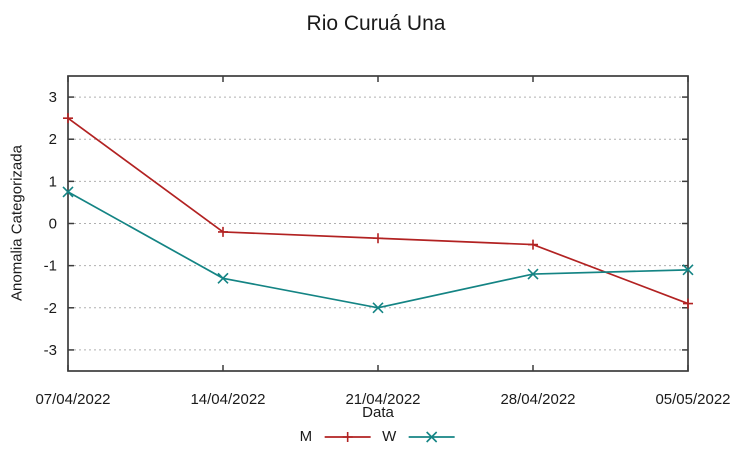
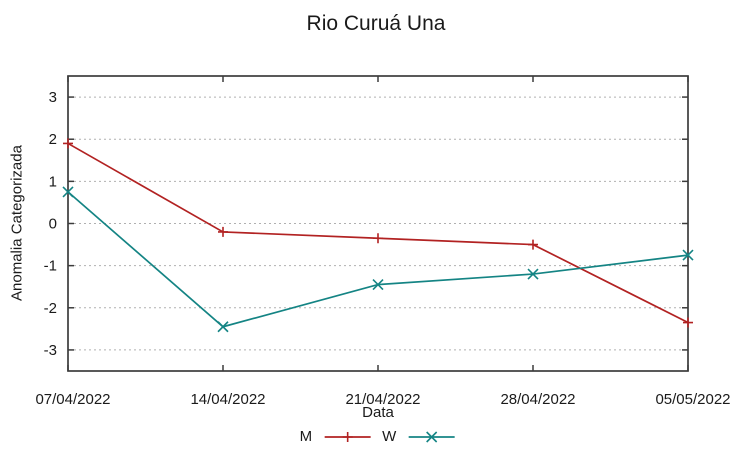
M/07/04/2022: 2.5 -> 1.9
W/14/04/2022: -1.3 -> -2.5
W/21/04/2022: -2.0 -> -1.4
M/05/05/2022: -1.9 -> -2.4
W/05/05/2022: -1.1 -> -0.8
